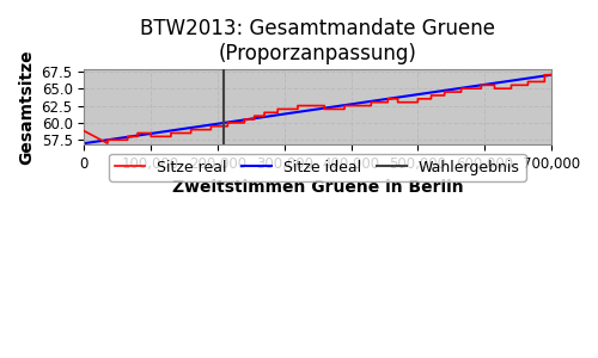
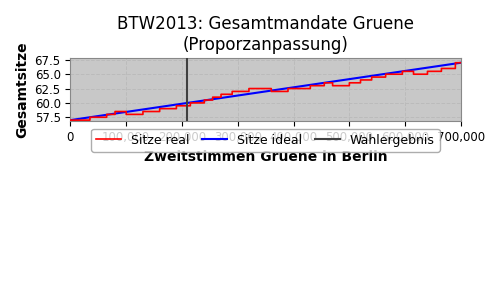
0: 58.8 -> 57.0
